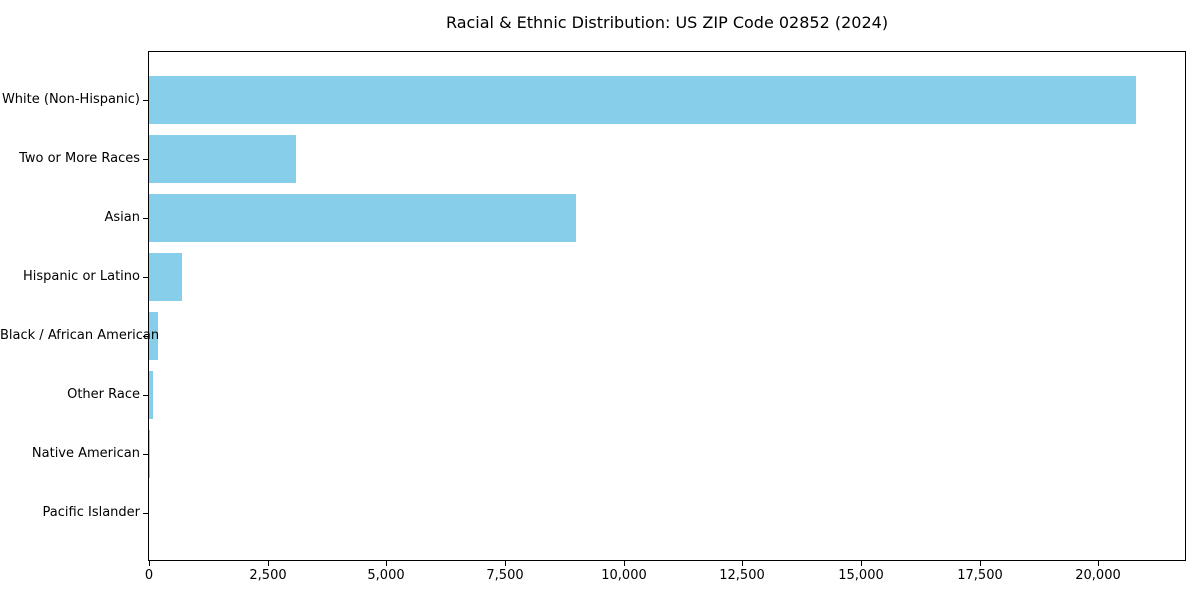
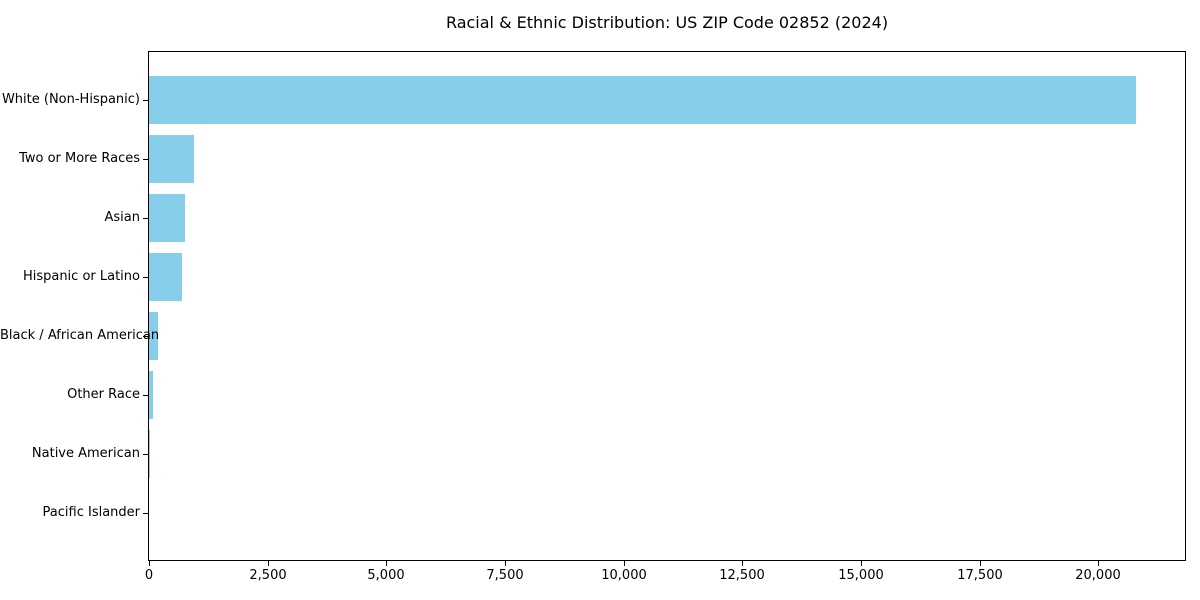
Two or More Races: 3100 -> 1000
Asian: 9000 -> 800
